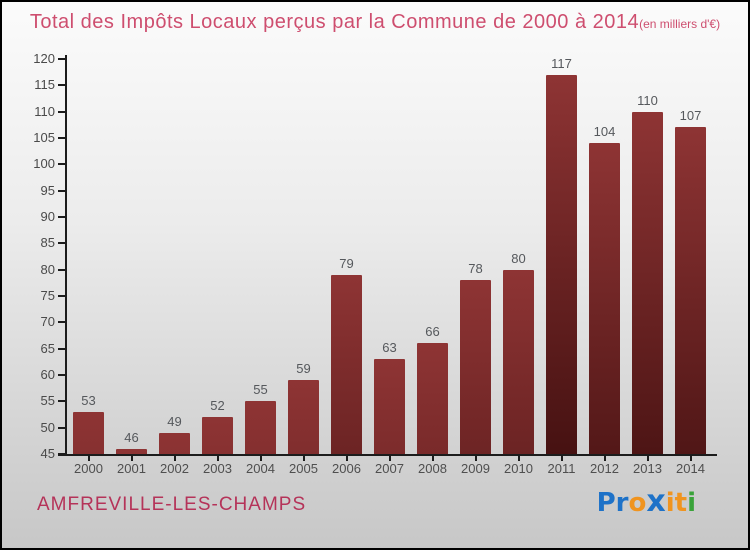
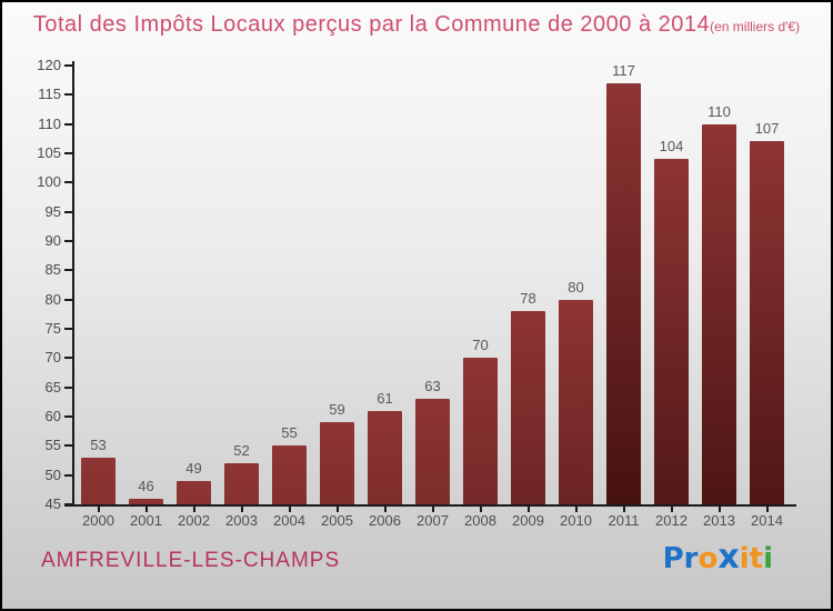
2006: 79 -> 61
2008: 66 -> 70
